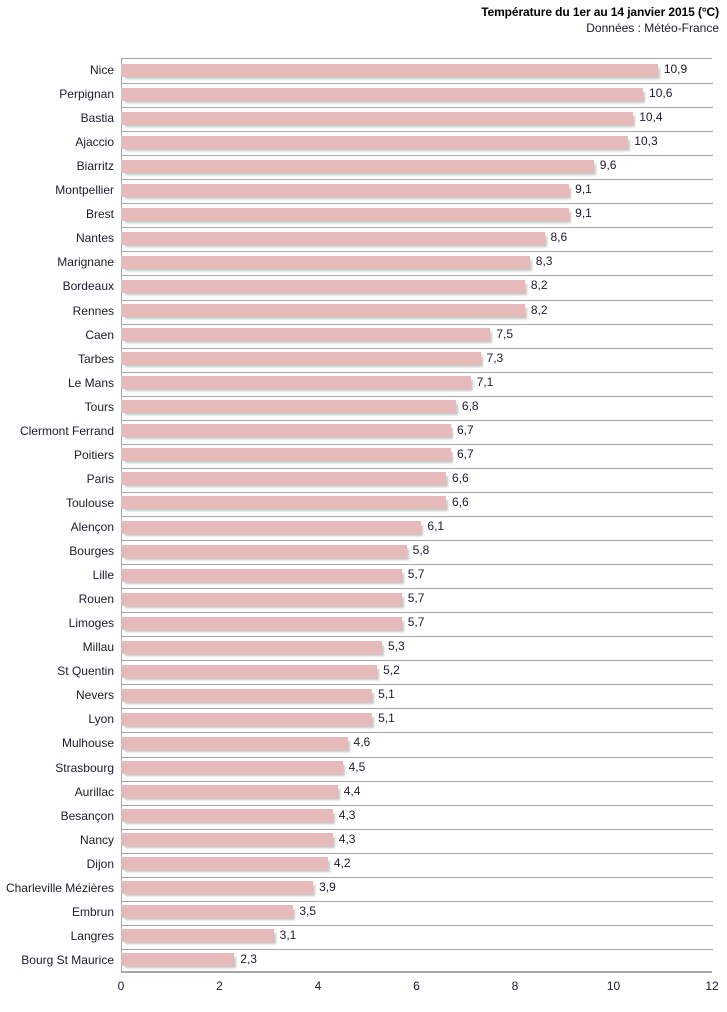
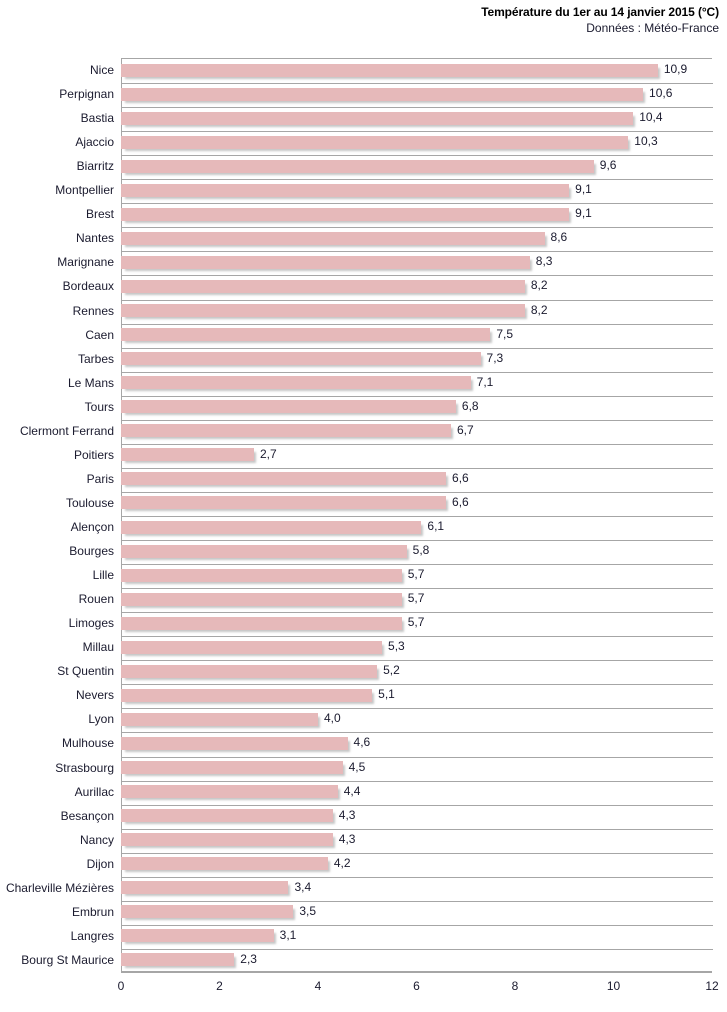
Poitiers: 6,7 -> 2,7
Lyon: 5,1 -> 4,0
Charleville Mézières: 3,9 -> 3,4
